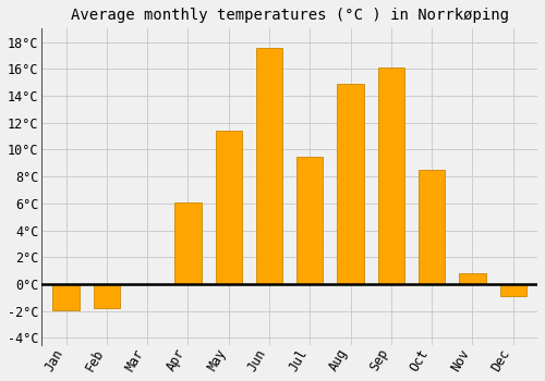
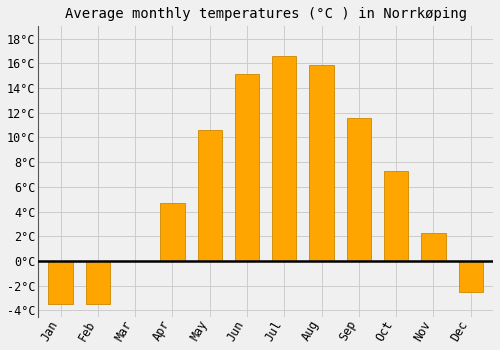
Jan: -1.9°C -> -3.5°C
Feb: -1.8°C -> -3.5°C
Apr: 6.1°C -> 4.7°C
May: 11.4°C -> 10.6°C
Jun: 17.6°C -> 15.1°C
Jul: 9.5°C -> 16.6°C
Aug: 14.9°C -> 15.9°C
Sep: 16.1°C -> 11.6°C
Oct: 8.5°C -> 7.3°C
Nov: 0.8°C -> 2.3°C
Dec: -0.9°C -> -2.5°C
